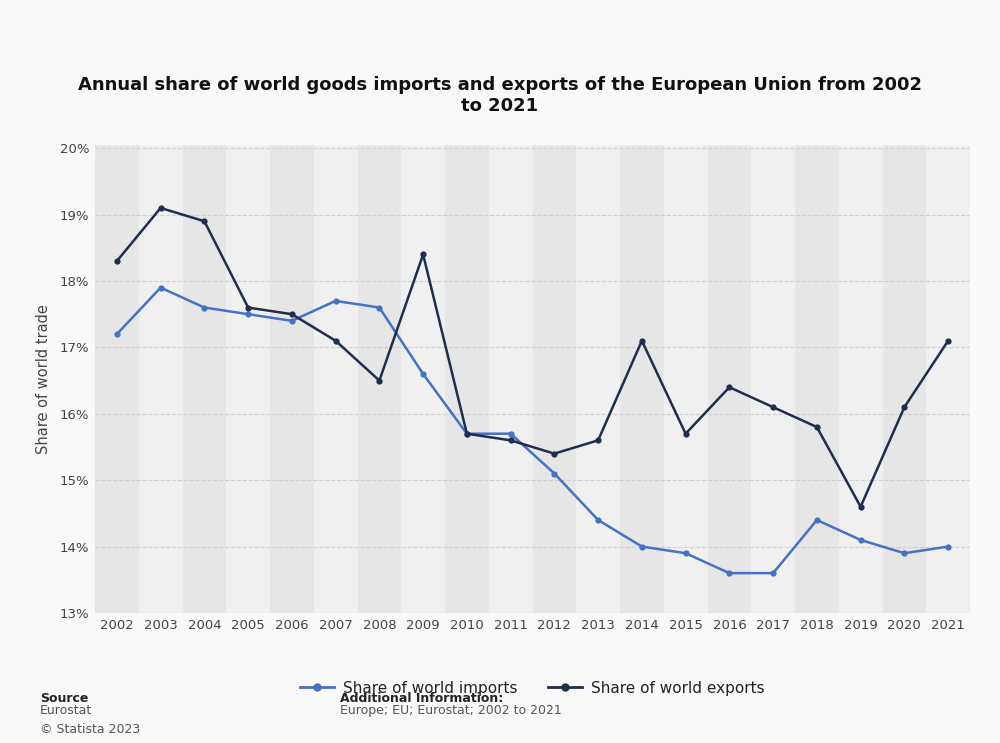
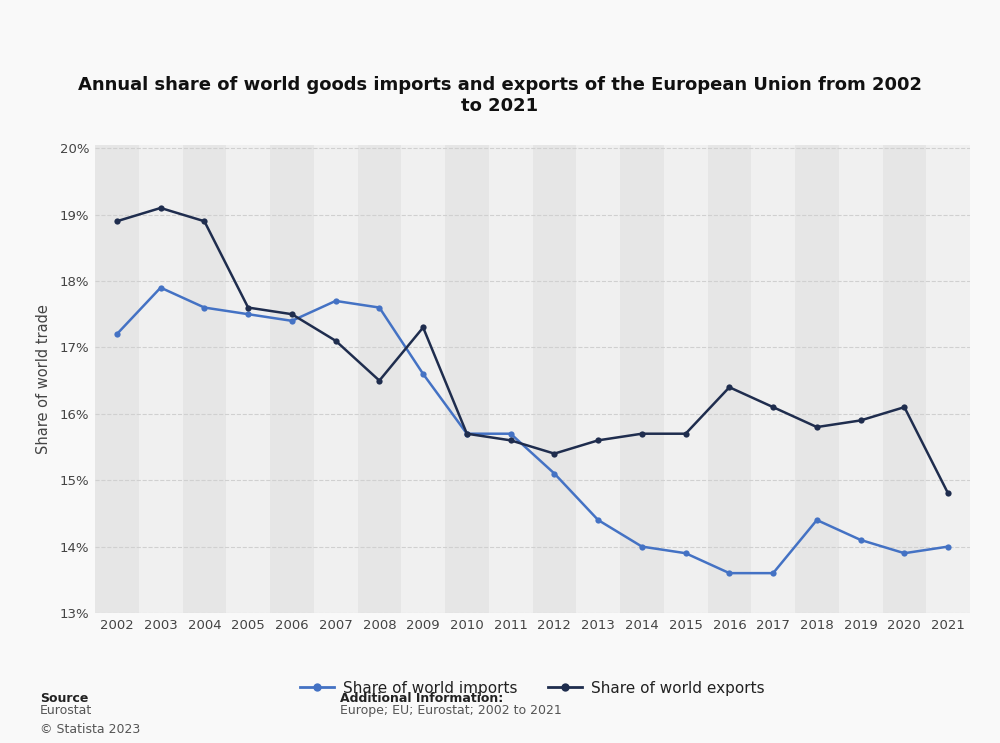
Share of world exports/2002: 18.3% -> 18.9%
Share of world exports/2009: 18.4% -> 17.3%
Share of world exports/2014: 17.1% -> 15.7%
Share of world exports/2019: 14.6% -> 15.9%
Share of world exports/2021: 17.1% -> 14.8%
